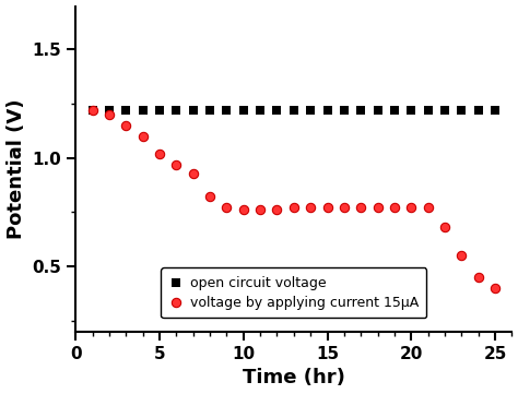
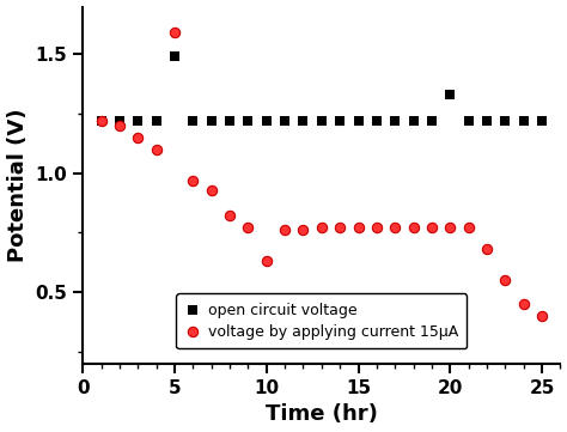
open circuit voltage/5: 1.22 -> 1.49
voltage by applying current 15μA/5: 1.02 -> 1.59
voltage by applying current 15μA/10: 0.76 -> 0.63
open circuit voltage/20: 1.22 -> 1.33
